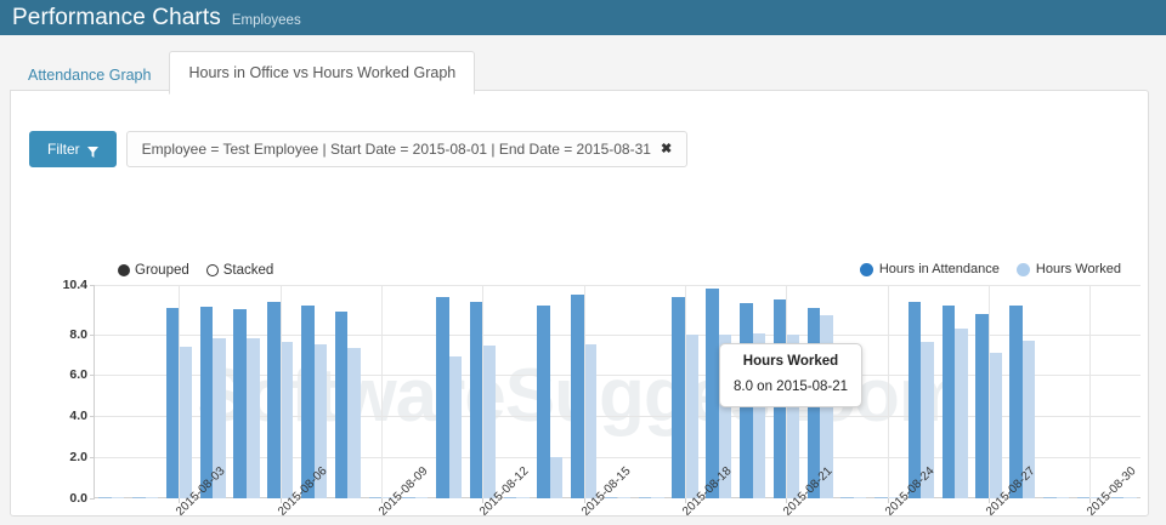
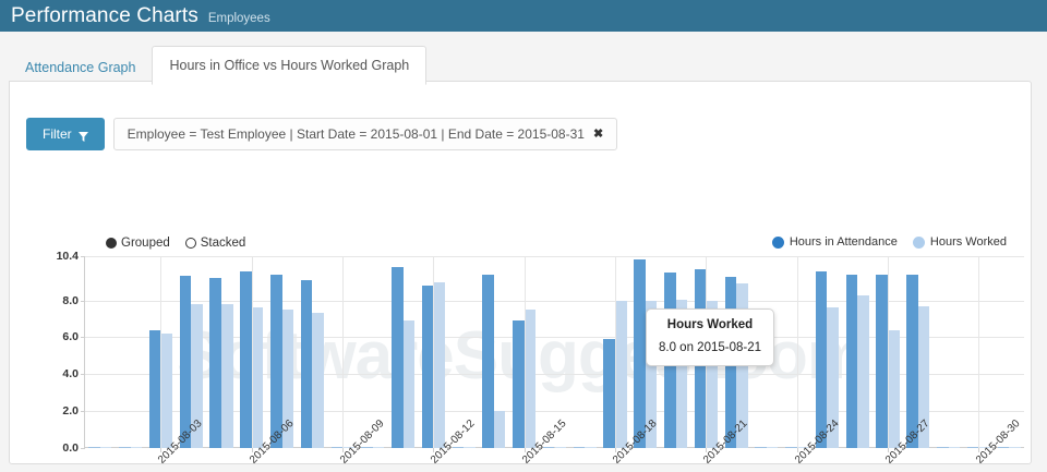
Hours in Attendance/2015-08-03: 9.3 -> 6.4
Hours Worked/2015-08-03: 7.4 -> 6.2
Hours in Attendance/2015-08-12: 9.6 -> 8.8
Hours Worked/2015-08-12: 7.5 -> 9.0
Hours in Attendance/2015-08-15: 9.9 -> 6.9
Hours in Attendance/2015-08-18: 9.8 -> 5.9
Hours in Attendance/2015-08-27: 9.0 -> 9.4
Hours Worked/2015-08-27: 7.1 -> 6.4
